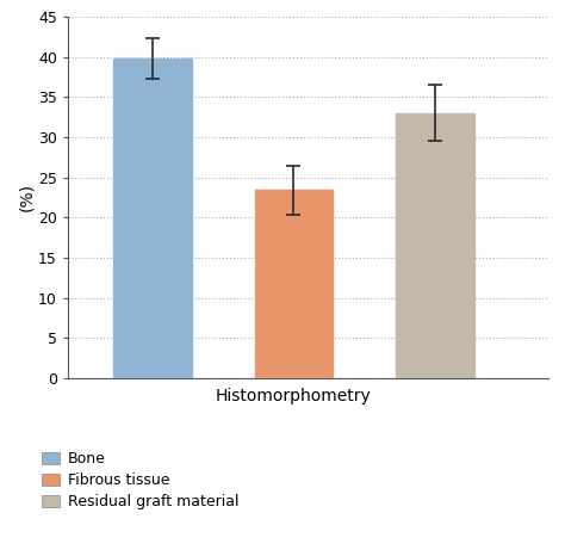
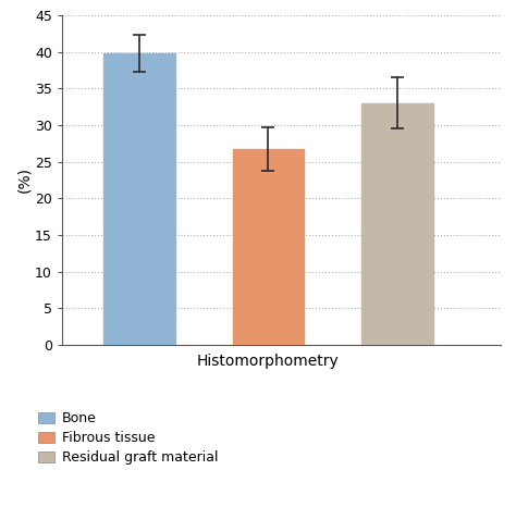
Histomorphometry: 23.4 -> 26.7
